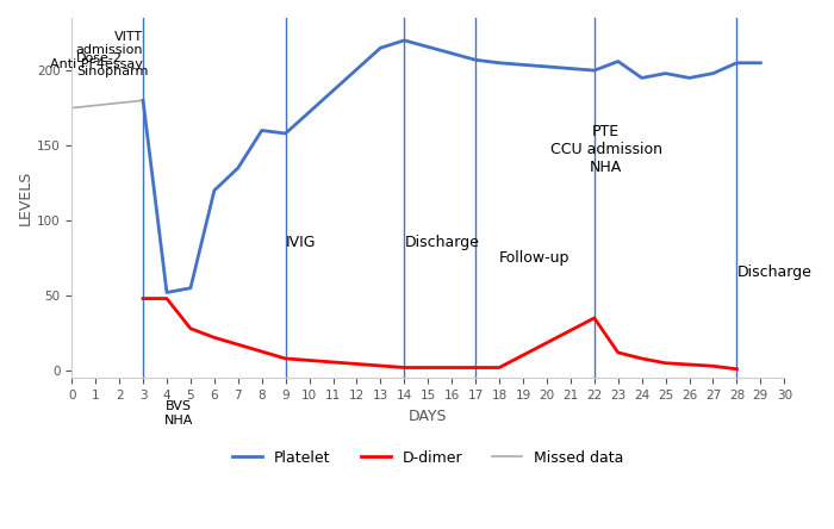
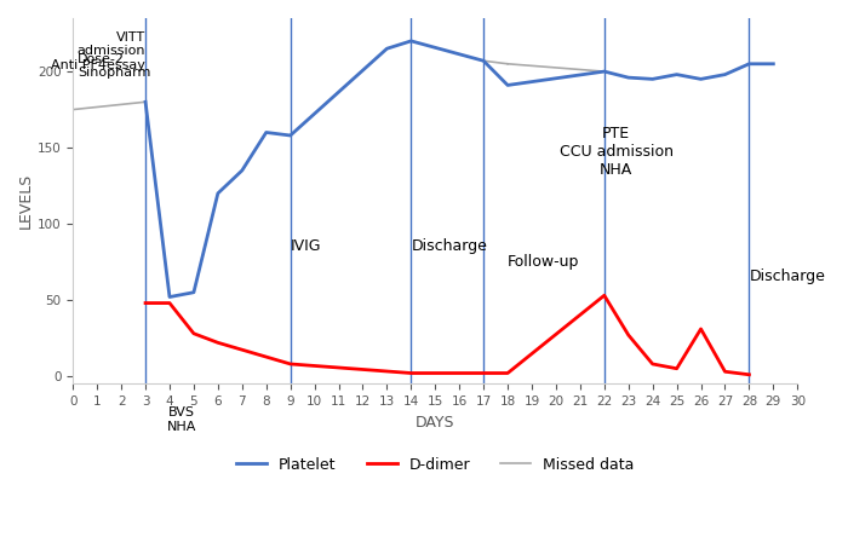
Platelet/18: 205 -> 191
D-dimer/22: 35 -> 53
Platelet/23: 206 -> 196
D-dimer/23: 12 -> 27
D-dimer/26: 4 -> 31
